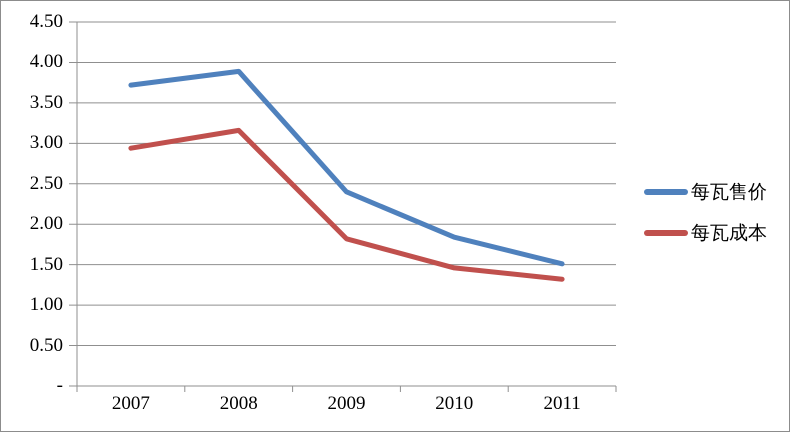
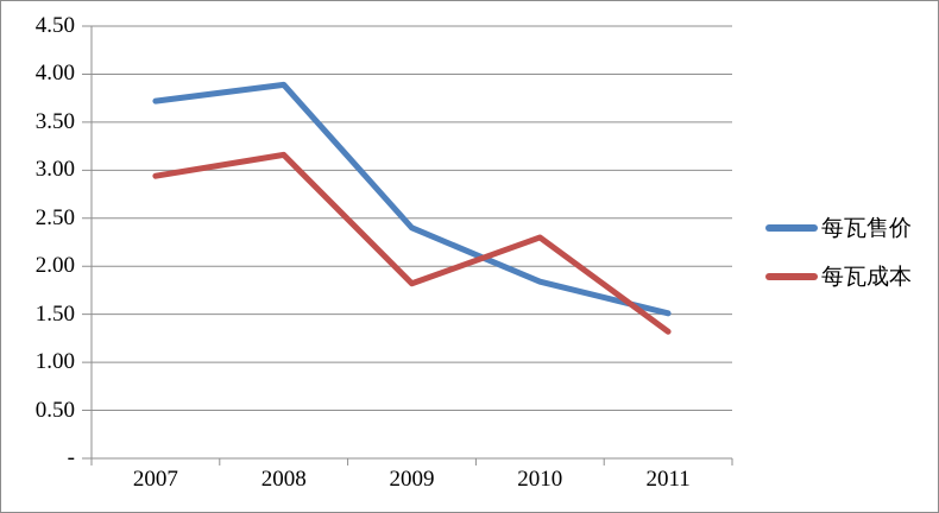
每瓦成本/2010: 1.5 -> 2.3
